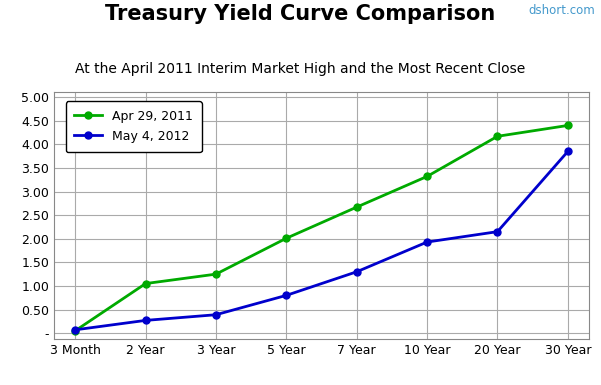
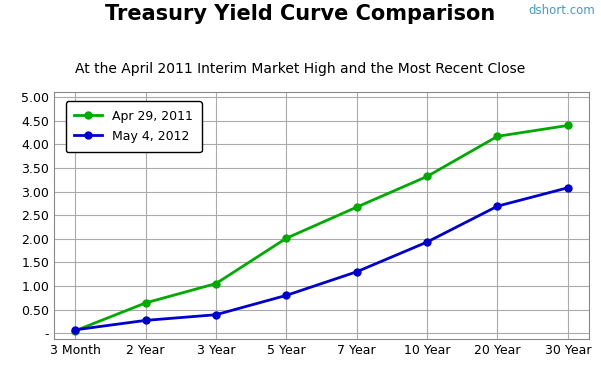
Apr 29, 2011/2 Year: 1.05 -> 0.64
Apr 29, 2011/3 Year: 1.25 -> 1.05
May 4, 2012/20 Year: 2.15 -> 2.69
May 4, 2012/30 Year: 3.85 -> 3.08
